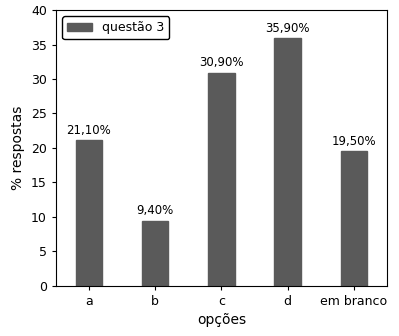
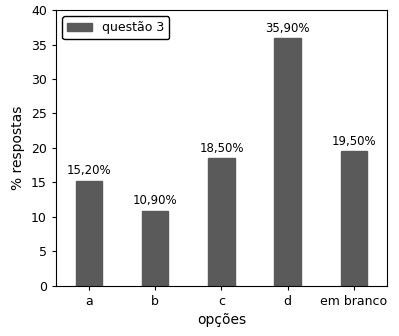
a: 21,10% -> 15,20%
b: 9,40% -> 10,90%
c: 30,90% -> 18,50%
